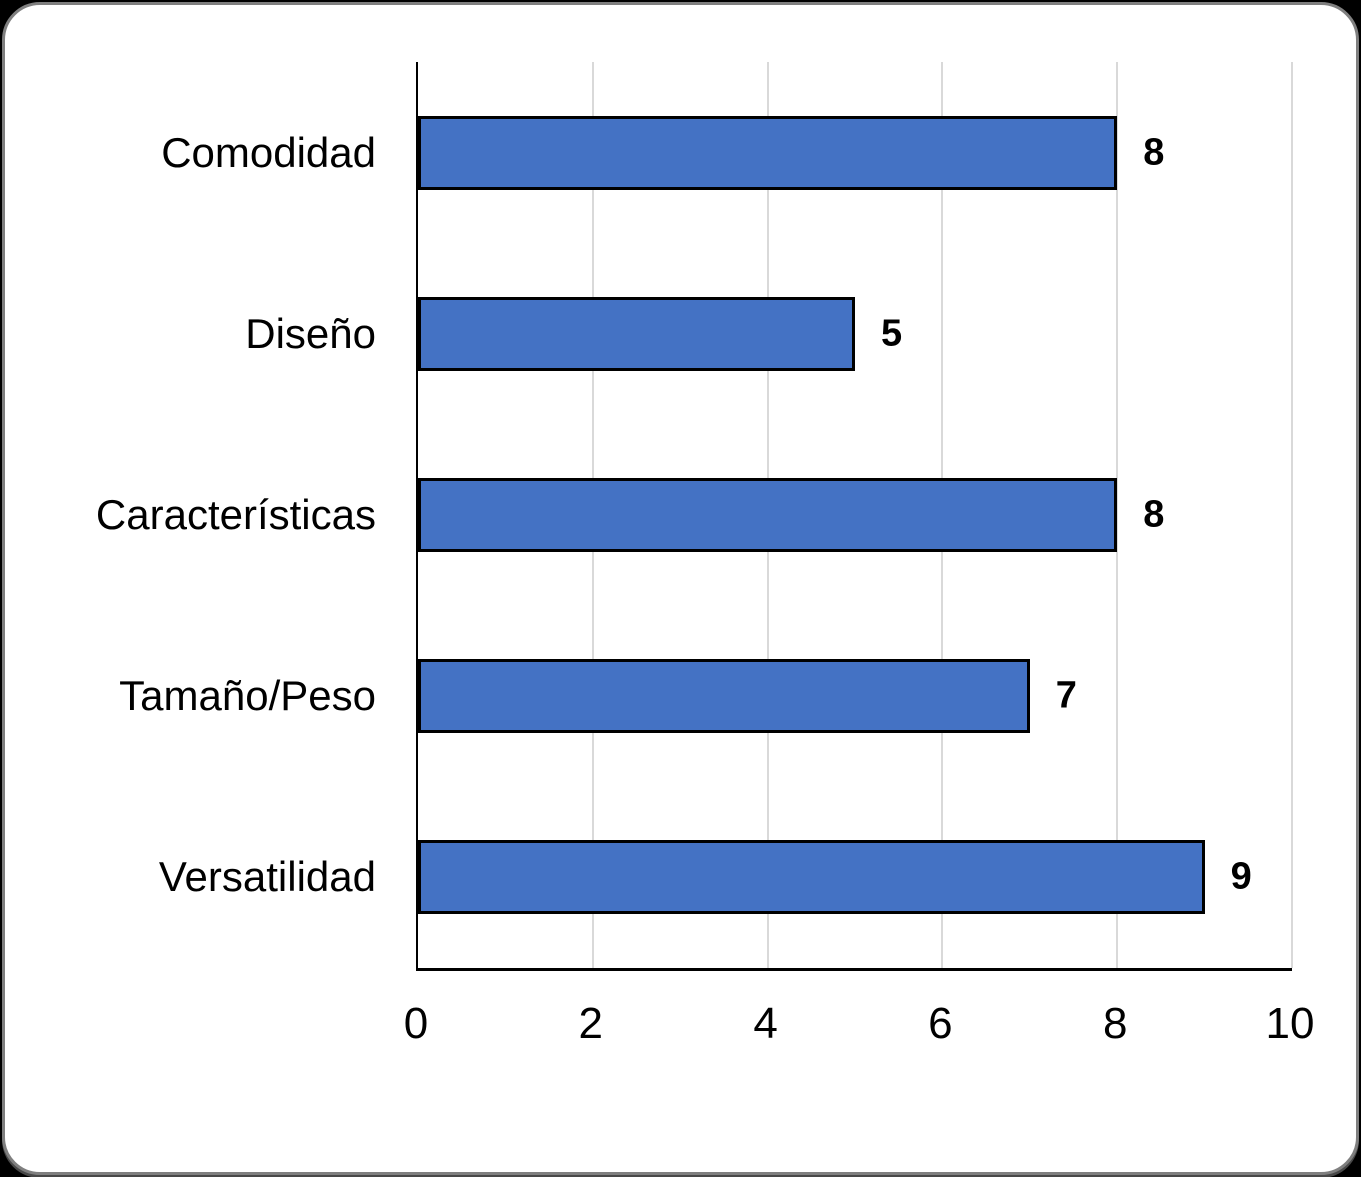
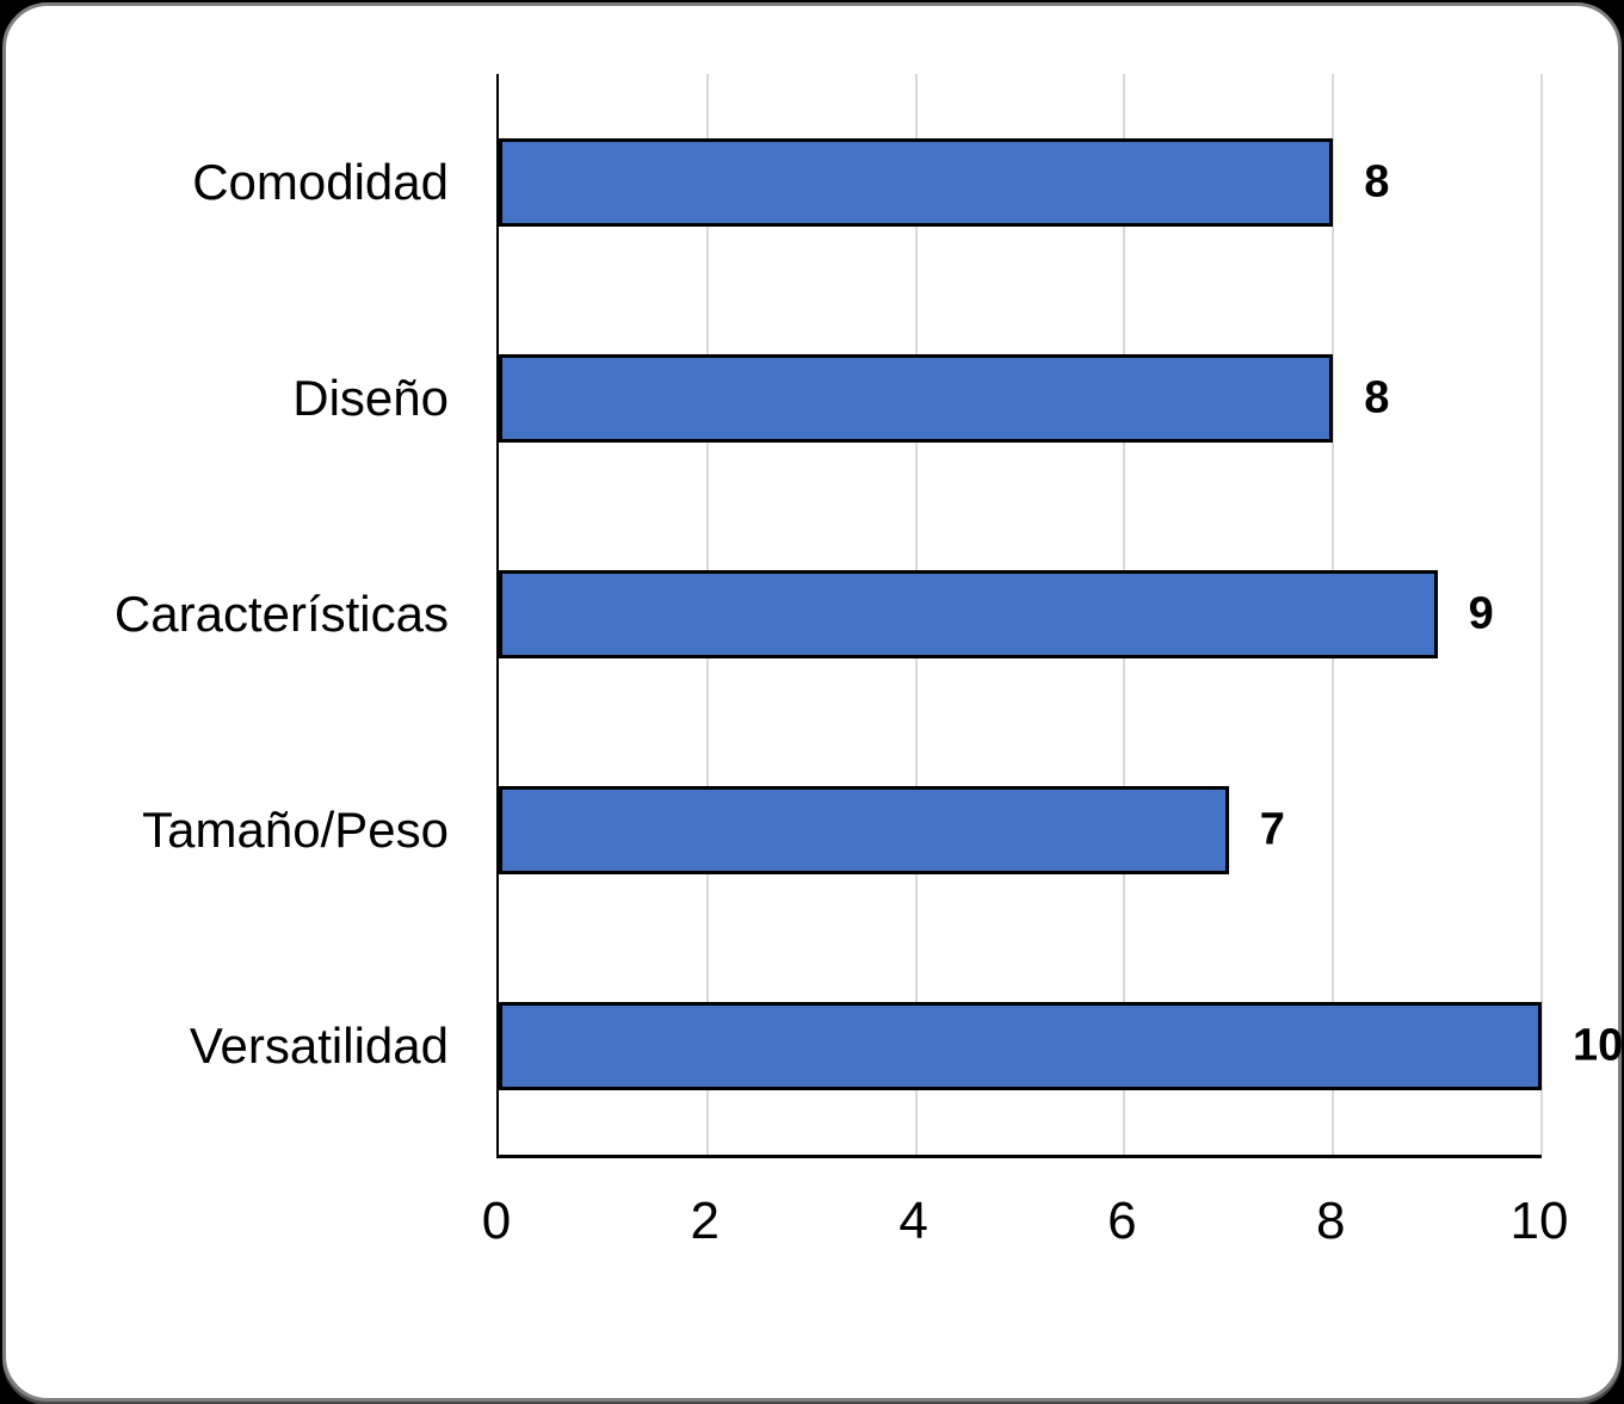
Diseño: 5 -> 8
Características: 8 -> 9
Versatilidad: 9 -> 10
